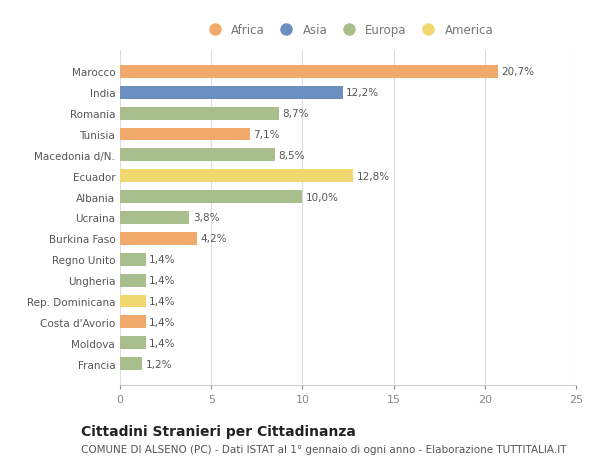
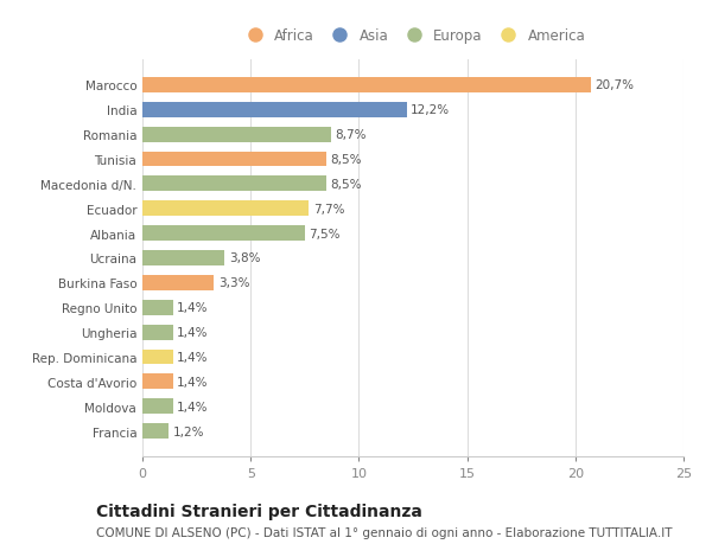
Tunisia: 7,1% -> 8,5%
Ecuador: 12,8% -> 7,7%
Albania: 10,0% -> 7,5%
Burkina Faso: 4,2% -> 3,3%
